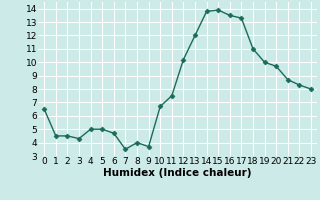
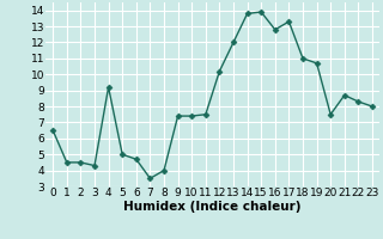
4: 5.0 -> 9.2
9: 3.7 -> 7.4
10: 6.7 -> 7.4
16: 13.5 -> 12.8
19: 10.0 -> 10.7
20: 9.7 -> 7.5
